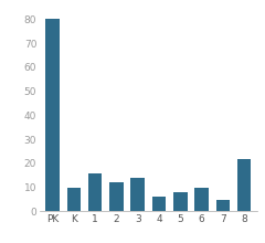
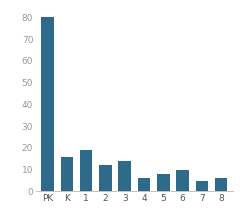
K: 10 -> 16
1: 16 -> 19
8: 22 -> 6
